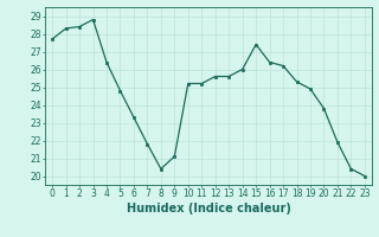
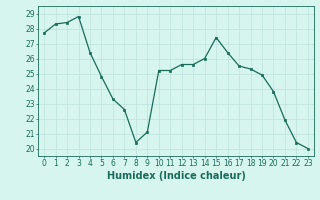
7: 21.8 -> 22.6
17: 26.2 -> 25.5
